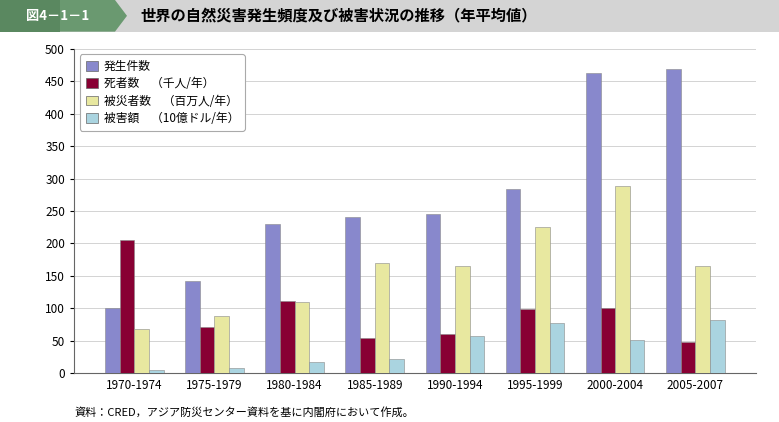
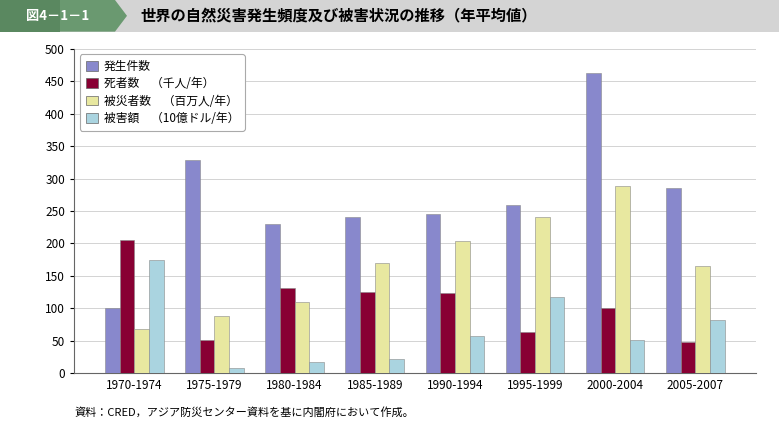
被害額 （10億ドル/年）/1970-1974: 6 -> 174
発生件数/1975-1979: 143 -> 328
死者数 （千人/年）/1975-1979: 72 -> 52
死者数 （千人/年）/1980-1984: 112 -> 132
死者数 （千人/年）/1985-1989: 55 -> 126
死者数 （千人/年）/1990-1994: 60 -> 124
被災者数 （百万人/年）/1990-1994: 165 -> 204
発生件数/1995-1999: 284 -> 260
死者数 （千人/年）/1995-1999: 99 -> 64
被災者数 （百万人/年）/1995-1999: 225 -> 240
被害額 （10億ドル/年）/1995-1999: 78 -> 118
発生件数/2005-2007: 469 -> 286
